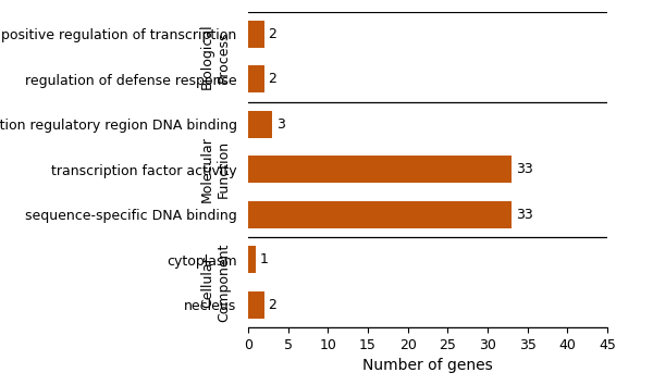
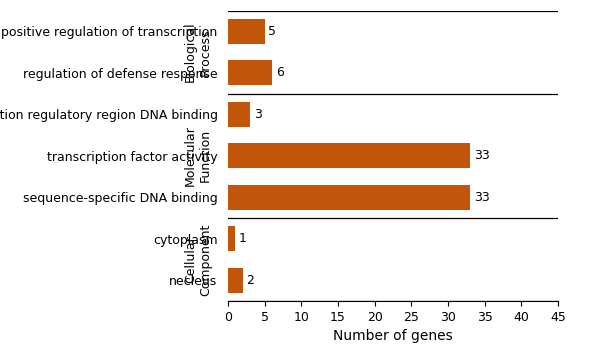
positive regulation of transcription: 2 -> 5
regulation of defense response: 2 -> 6
